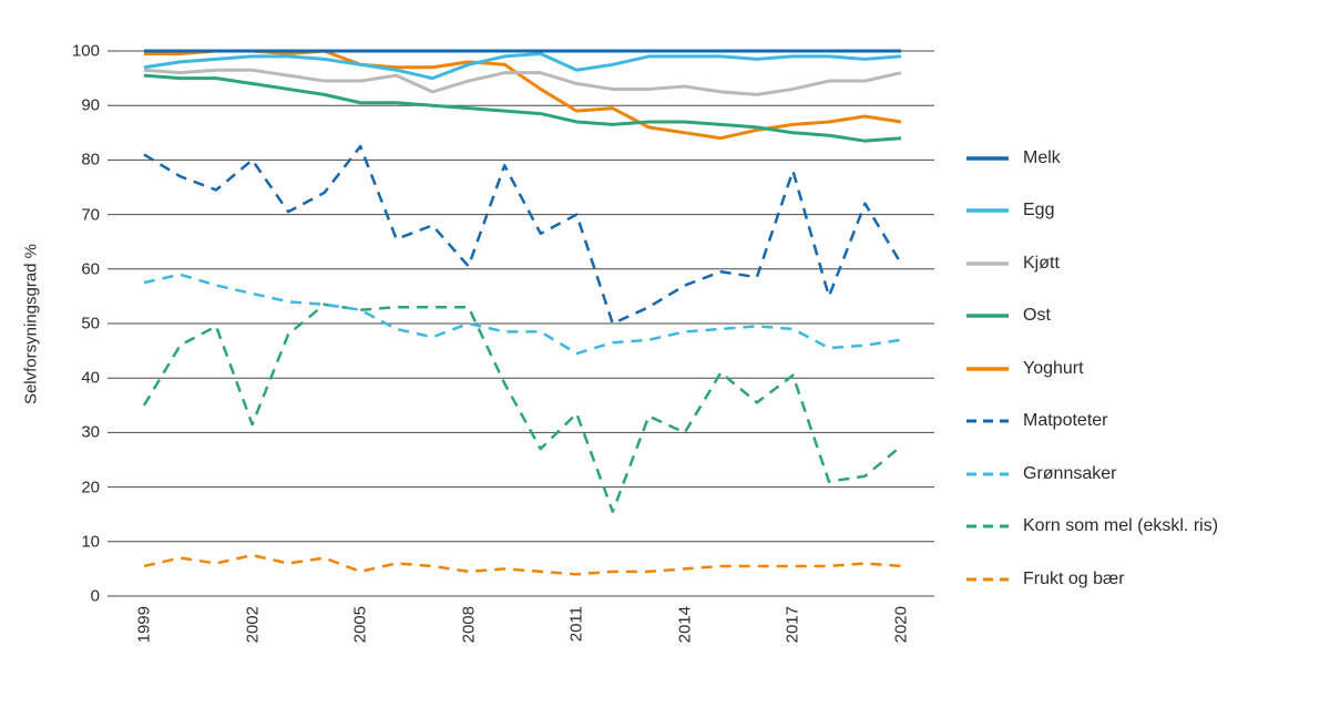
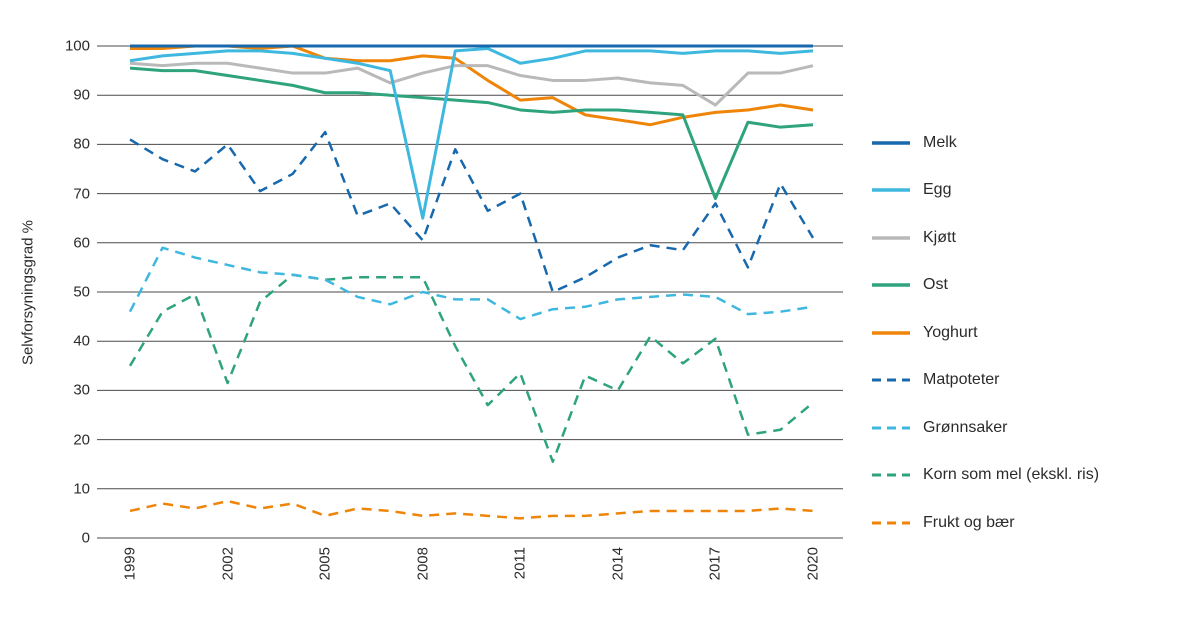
Grønnsaker/1999: 58 -> 46
Egg/2008: 98 -> 65
Kjøtt/2017: 93 -> 88
Ost/2017: 85 -> 69
Matpoteter/2017: 78 -> 68
